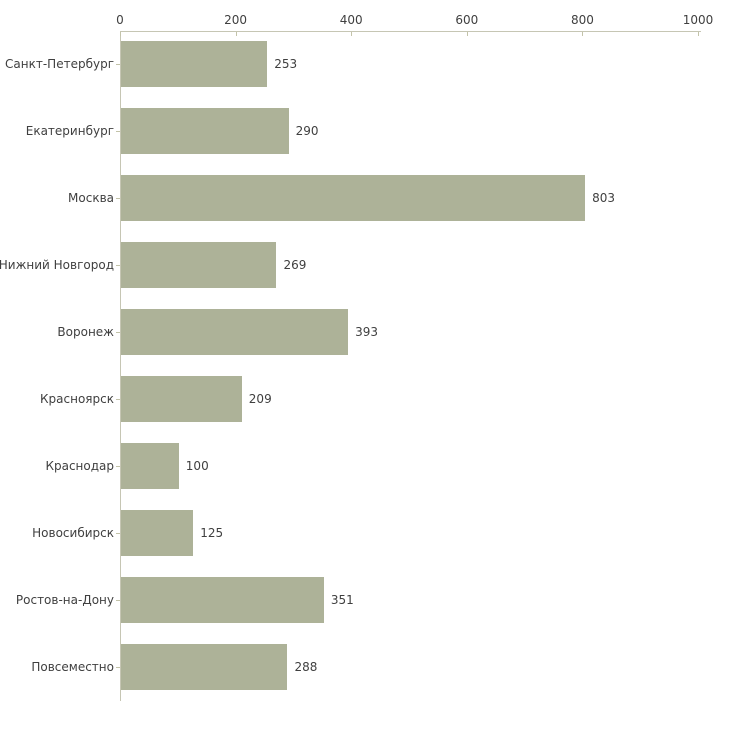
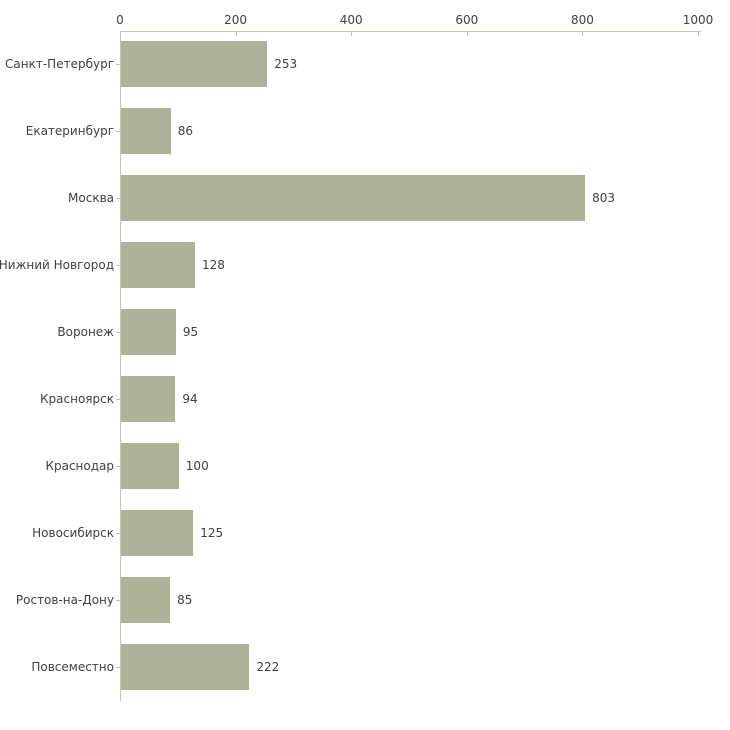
Екатеринбург: 290 -> 86
Нижний Новгород: 269 -> 128
Воронеж: 393 -> 95
Красноярск: 209 -> 94
Ростов-на-Дону: 351 -> 85
Повсеместно: 288 -> 222
